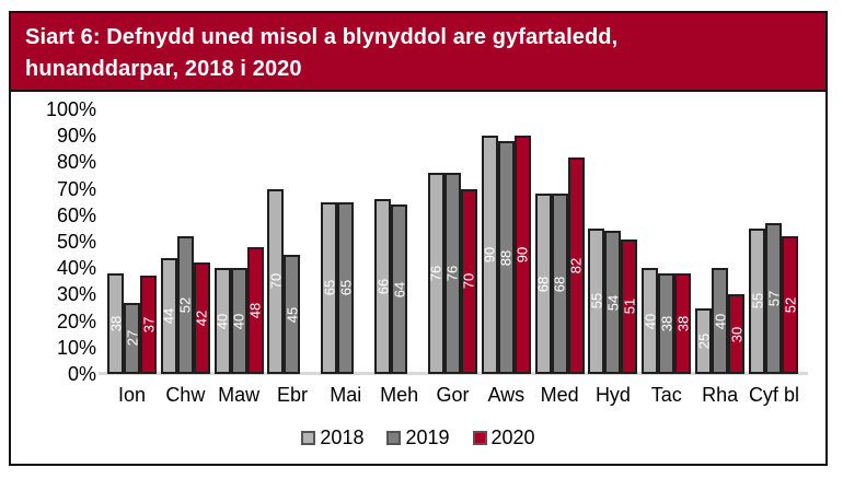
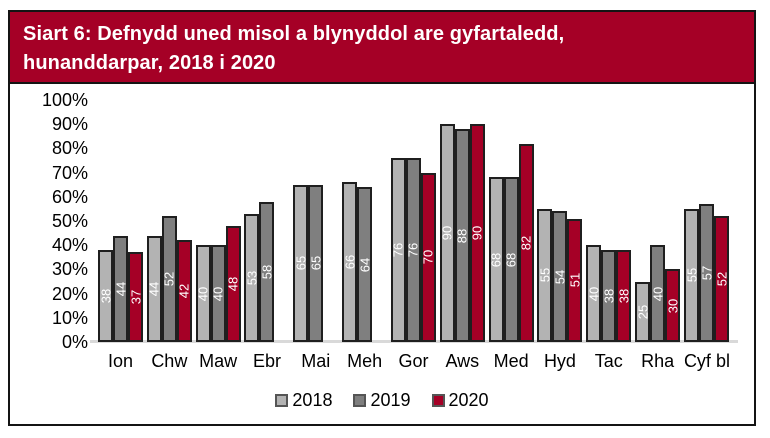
2019/Ion: 27 -> 44
2018/Ebr: 70 -> 53
2019/Ebr: 45 -> 58
